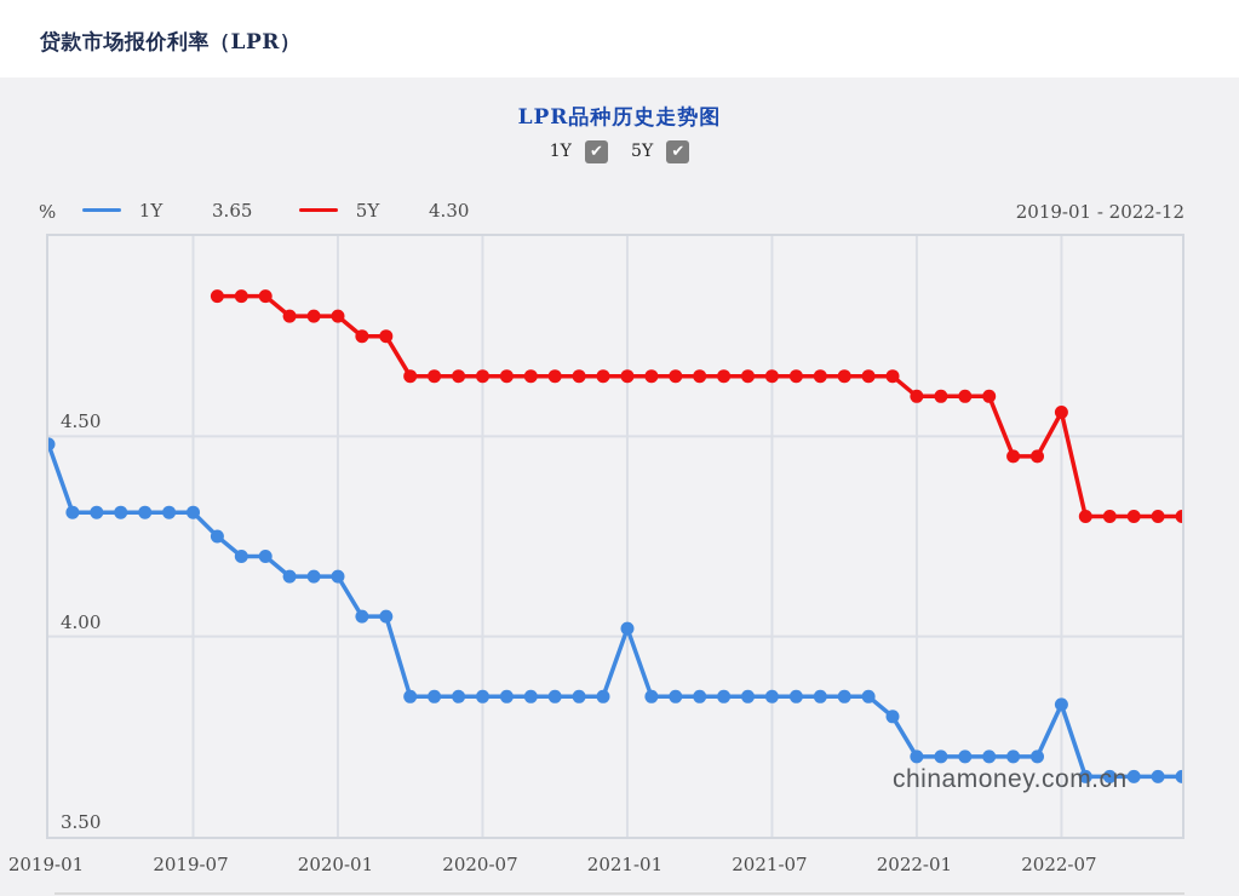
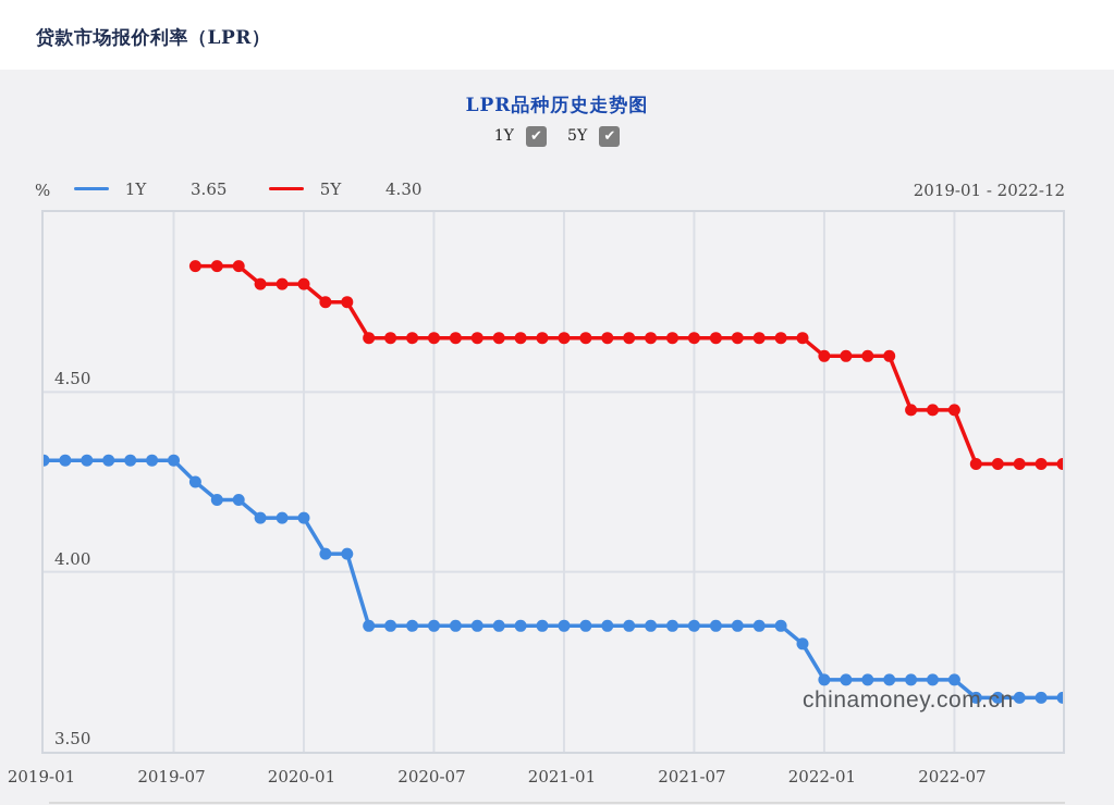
1Y/2019-01: 4.48 -> 4.31
1Y/2021-01: 4.02 -> 3.85
1Y/2022-07: 3.83 -> 3.70
5Y/2022-07: 4.56 -> 4.45
